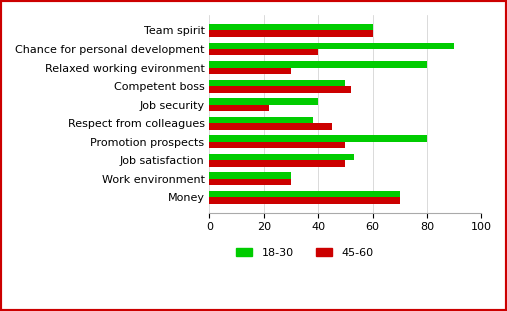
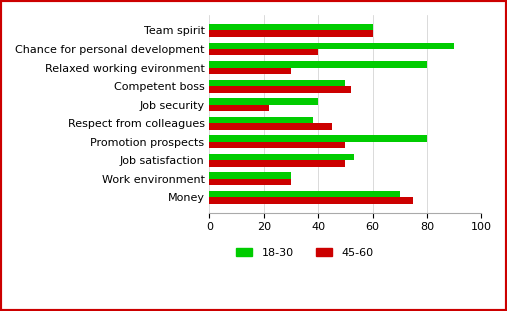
45-60/Money: 70 -> 75
